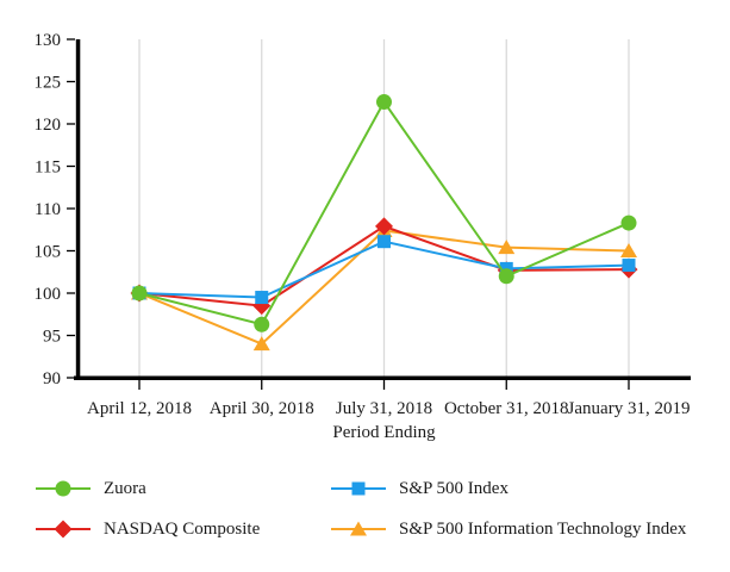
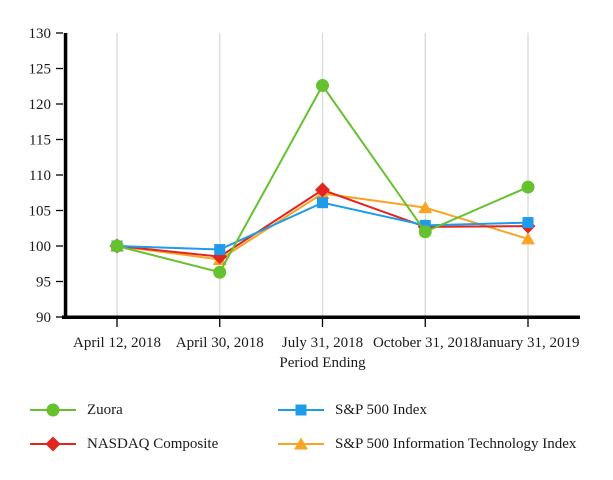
S&P 500 Information Technology Index/April 30, 2018: 94 -> 98
S&P 500 Information Technology Index/January 31, 2019: 105 -> 101
